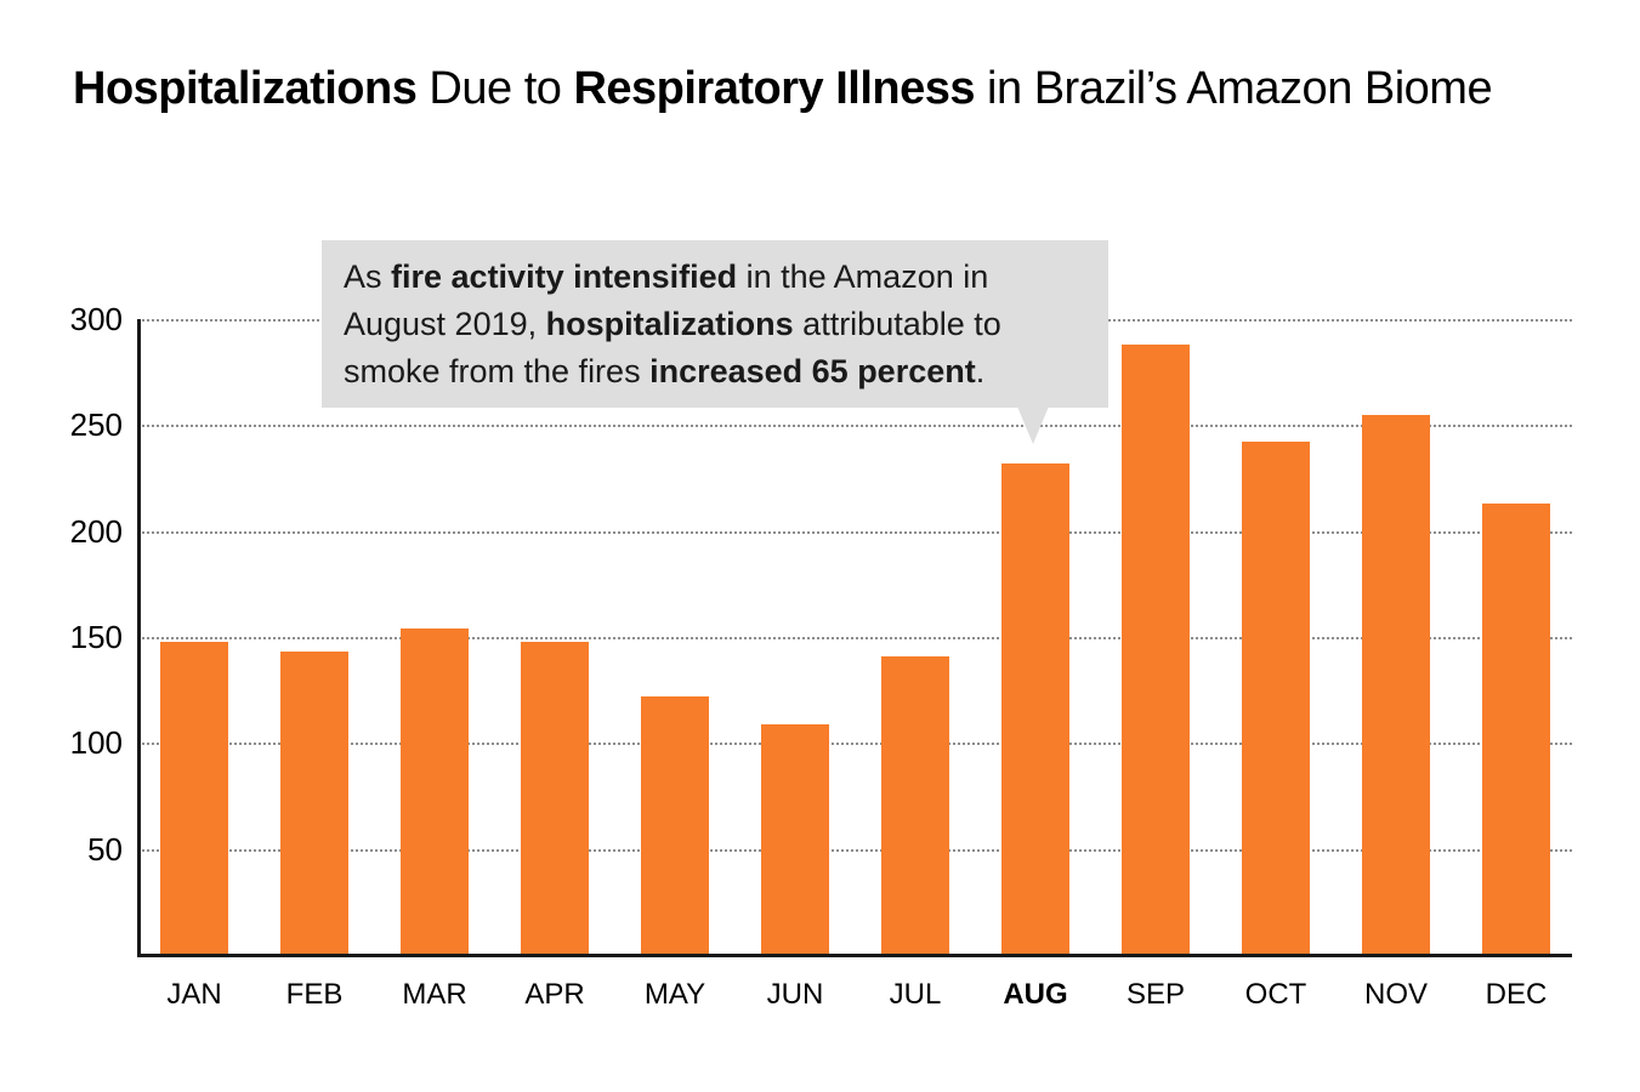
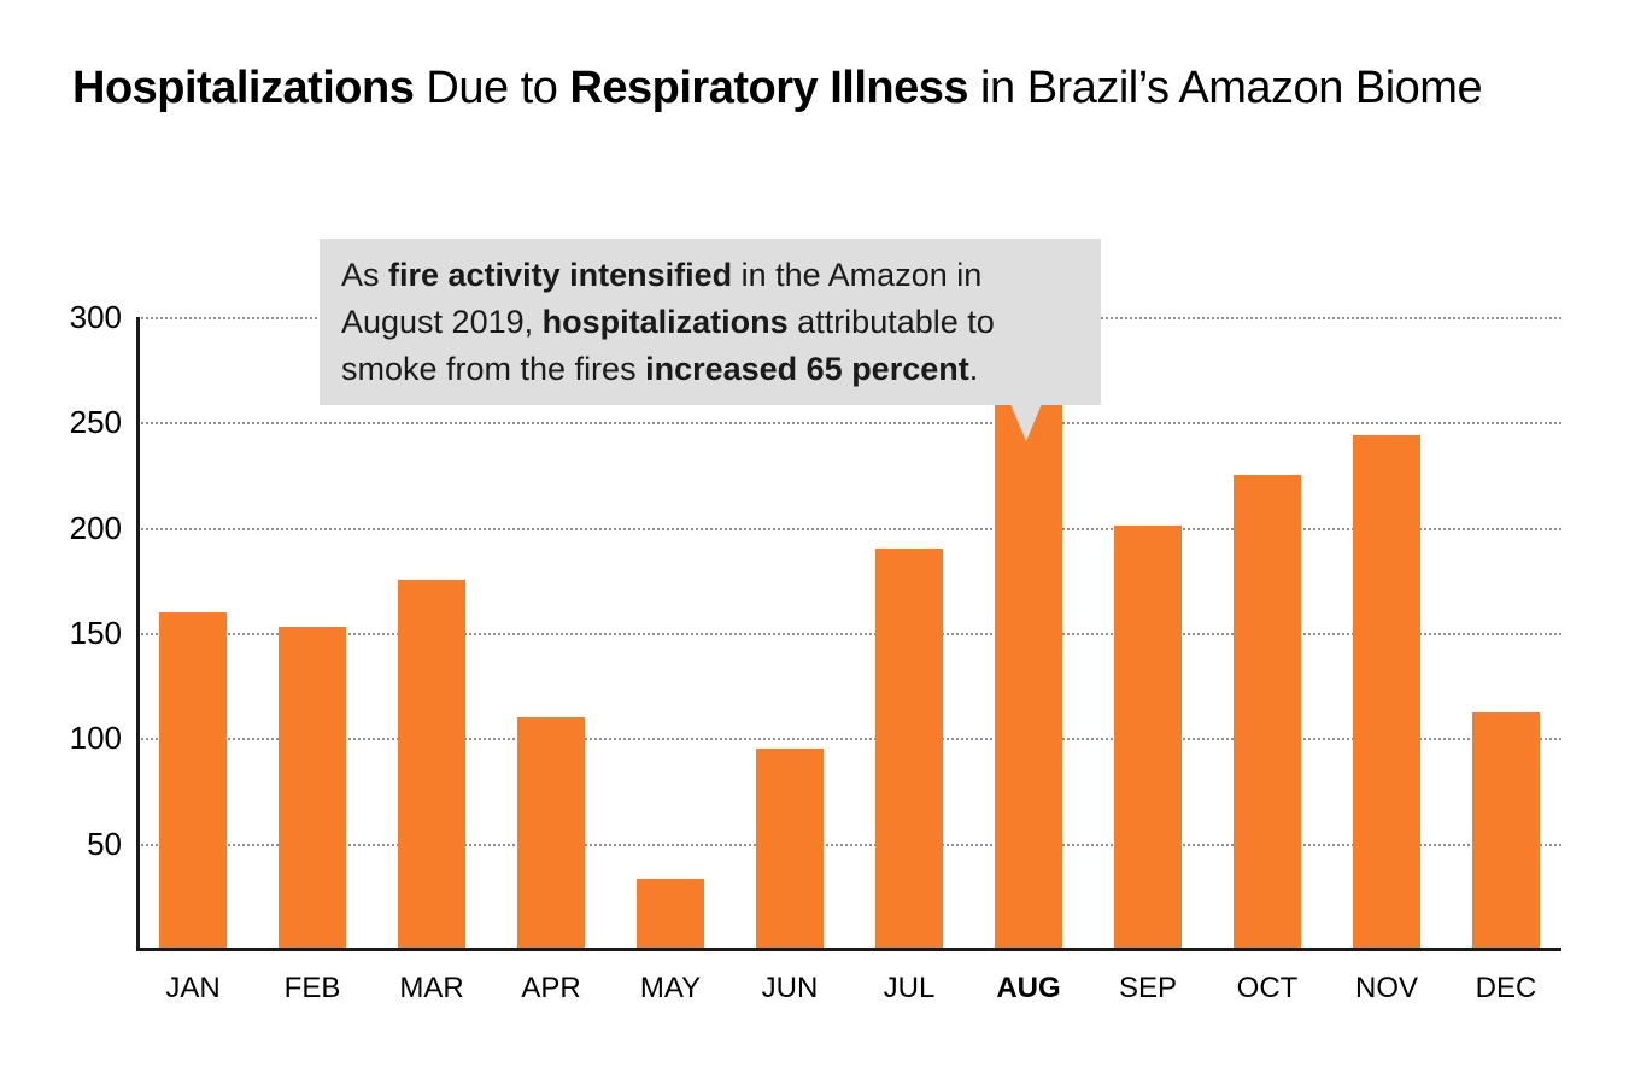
JAN: 148 -> 160
FEB: 143 -> 153
MAR: 154 -> 175
APR: 148 -> 110
MAY: 122 -> 33
JUN: 109 -> 95
JUL: 141 -> 190
AUG: 232 -> 273
SEP: 288 -> 201
OCT: 242 -> 225
NOV: 255 -> 244
DEC: 213 -> 112
